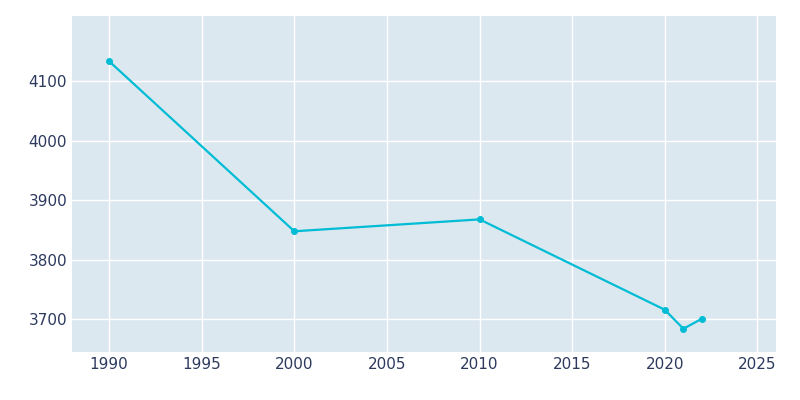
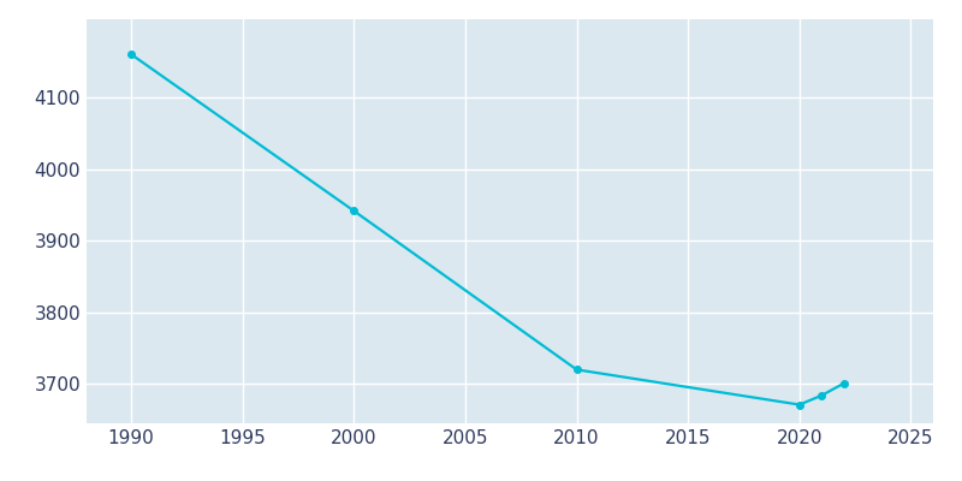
1990: 4134 -> 4161
2000: 3848 -> 3942
2010: 3868 -> 3720
2020: 3716 -> 3671
